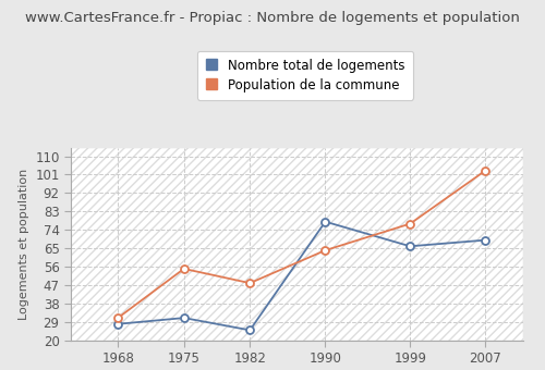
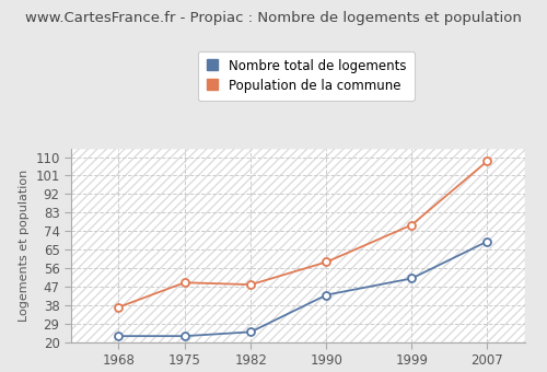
Nombre total de logements/1968: 28 -> 23
Population de la commune/1968: 31 -> 37
Nombre total de logements/1975: 31 -> 23
Population de la commune/1975: 55 -> 49
Nombre total de logements/1990: 78 -> 43
Population de la commune/1990: 64 -> 59
Nombre total de logements/1999: 66 -> 51
Population de la commune/2007: 103 -> 108
